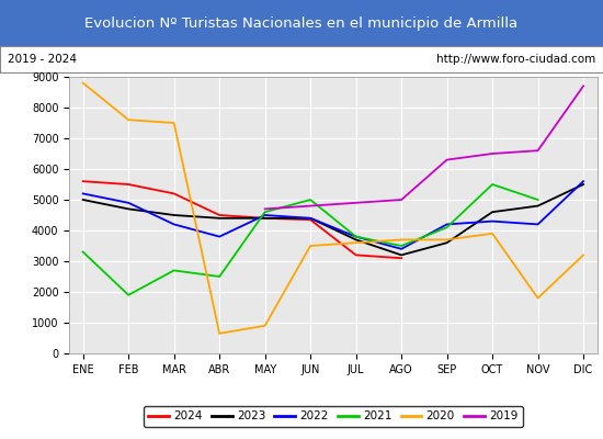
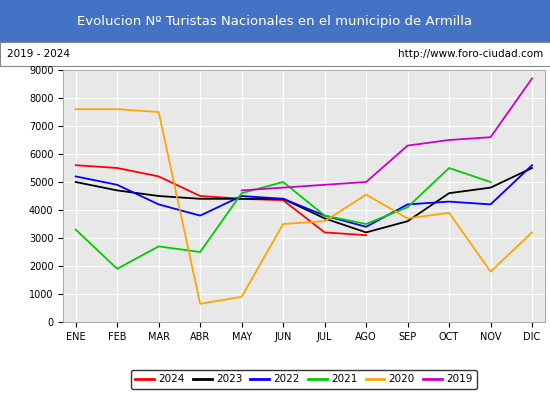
2020/ENE: 8800 -> 7600
2020/AGO: 3700 -> 4550
